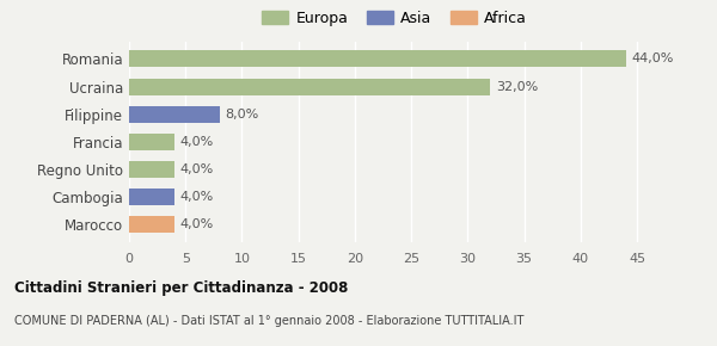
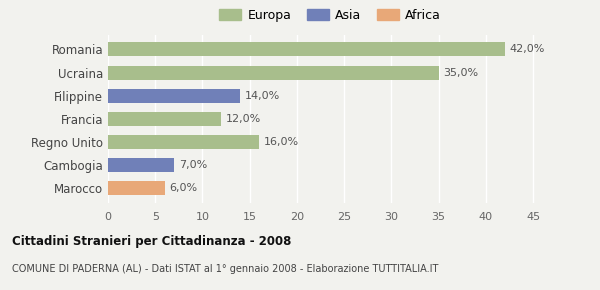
Romania: 44,0% -> 42,0%
Ucraina: 32,0% -> 35,0%
Filippine: 8,0% -> 14,0%
Francia: 4,0% -> 12,0%
Regno Unito: 4,0% -> 16,0%
Cambogia: 4,0% -> 7,0%
Marocco: 4,0% -> 6,0%
